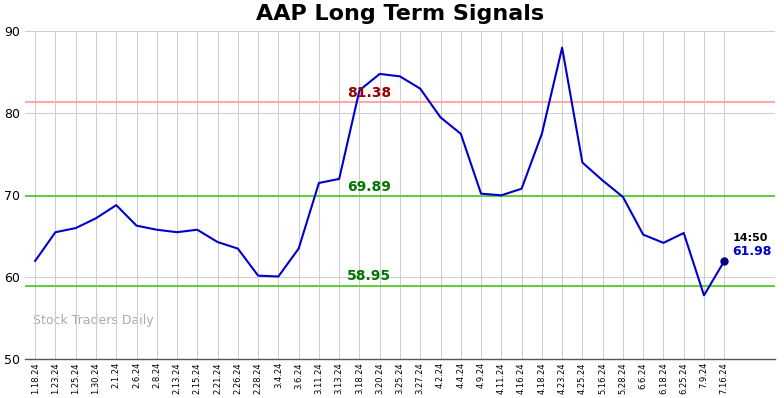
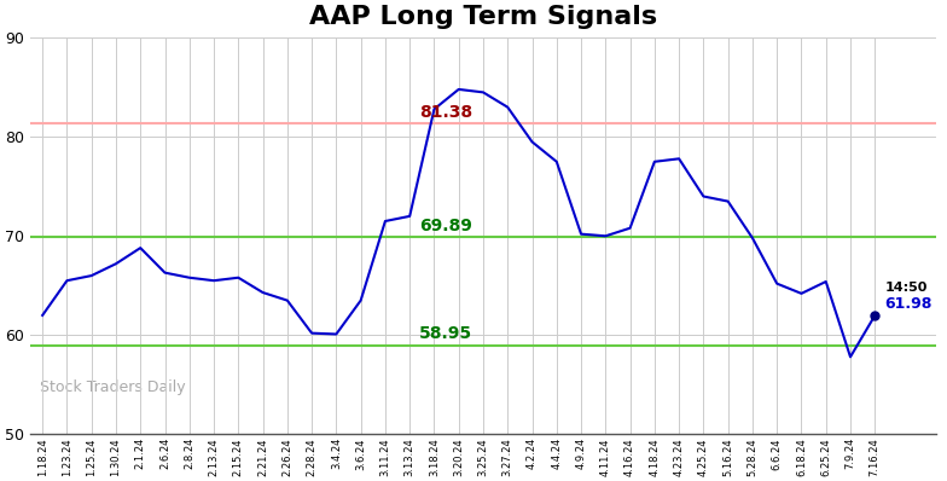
4.23.24: 88.0 -> 77.8
5.16.24: 71.8 -> 73.5
